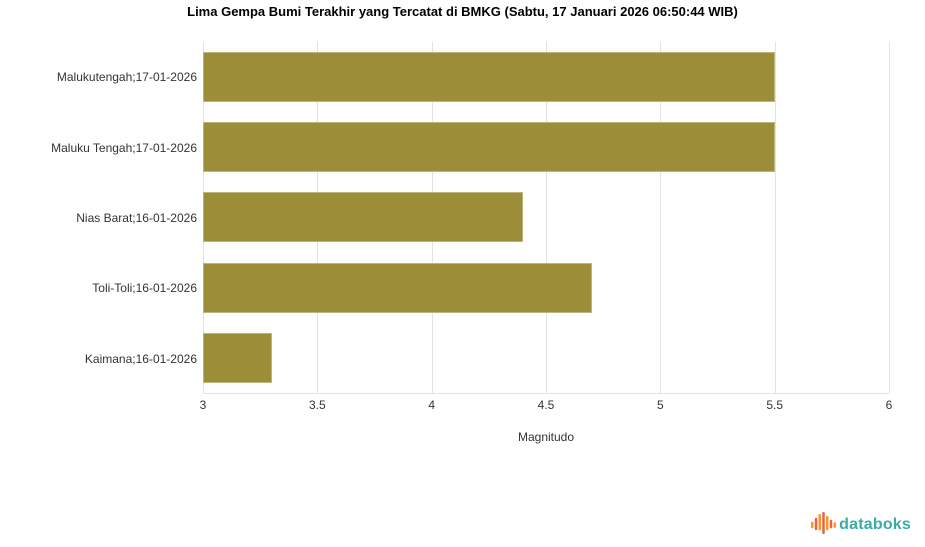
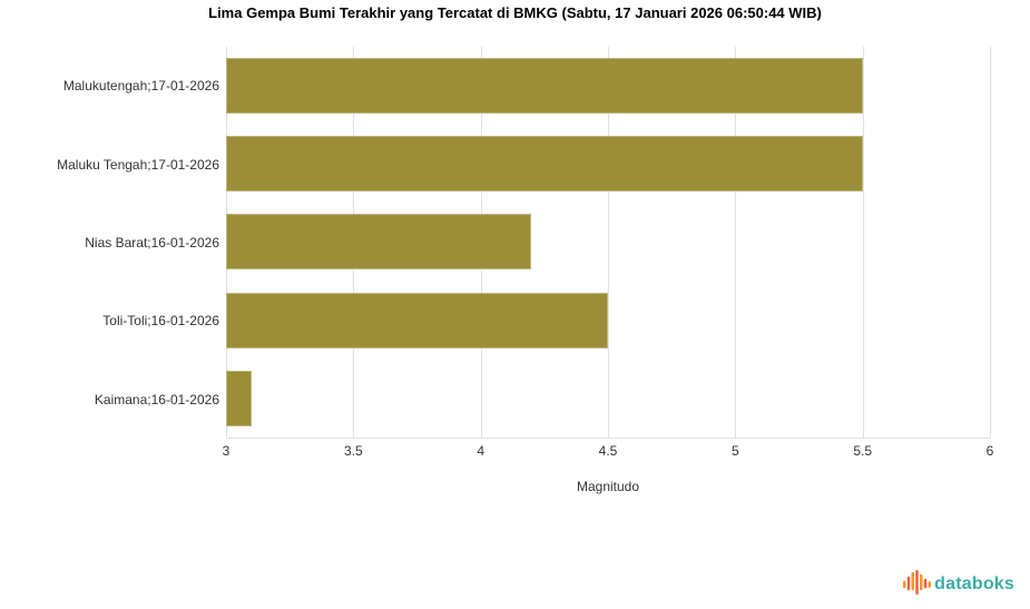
Nias Barat;16-01-2026: 4.4 -> 4.2
Toli-Toli;16-01-2026: 4.7 -> 4.5
Kaimana;16-01-2026: 3.3 -> 3.1
